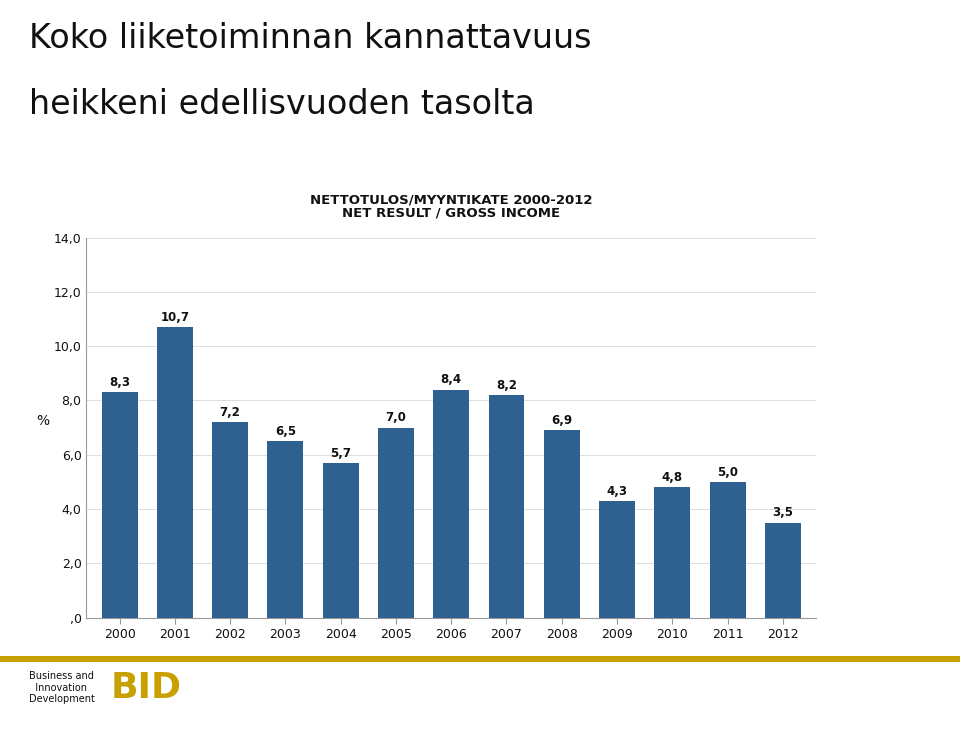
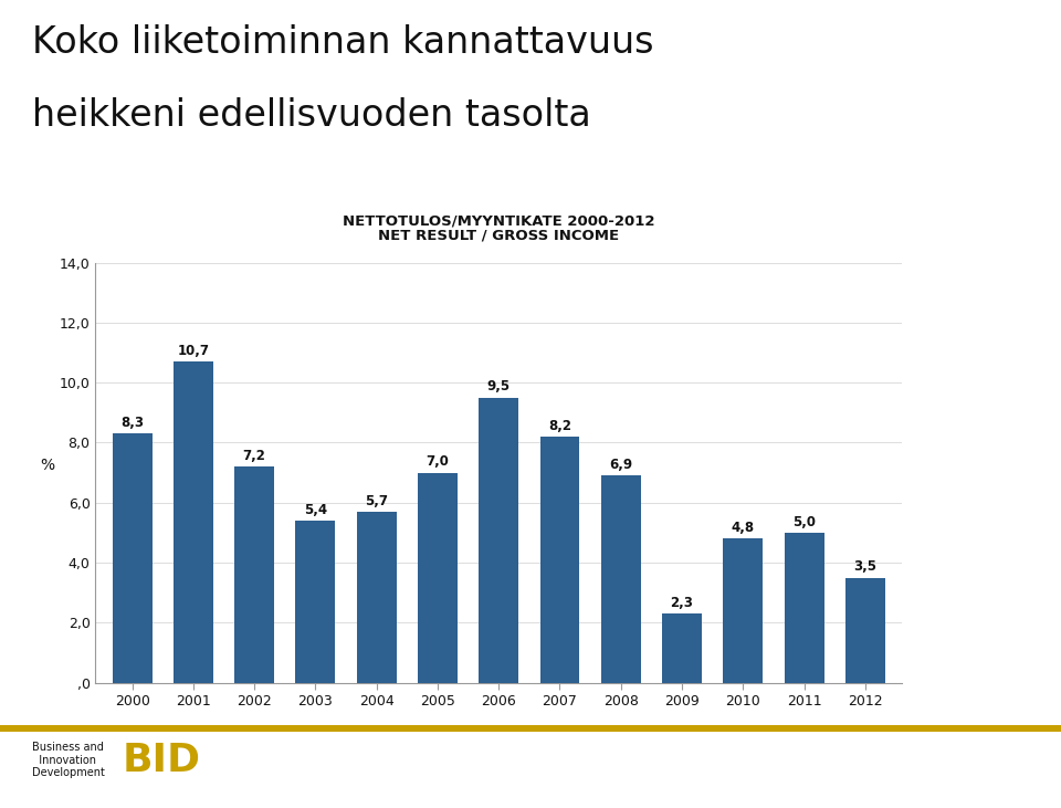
2003: 6,5 -> 5,4
2006: 8,4 -> 9,5
2009: 4,3 -> 2,3
